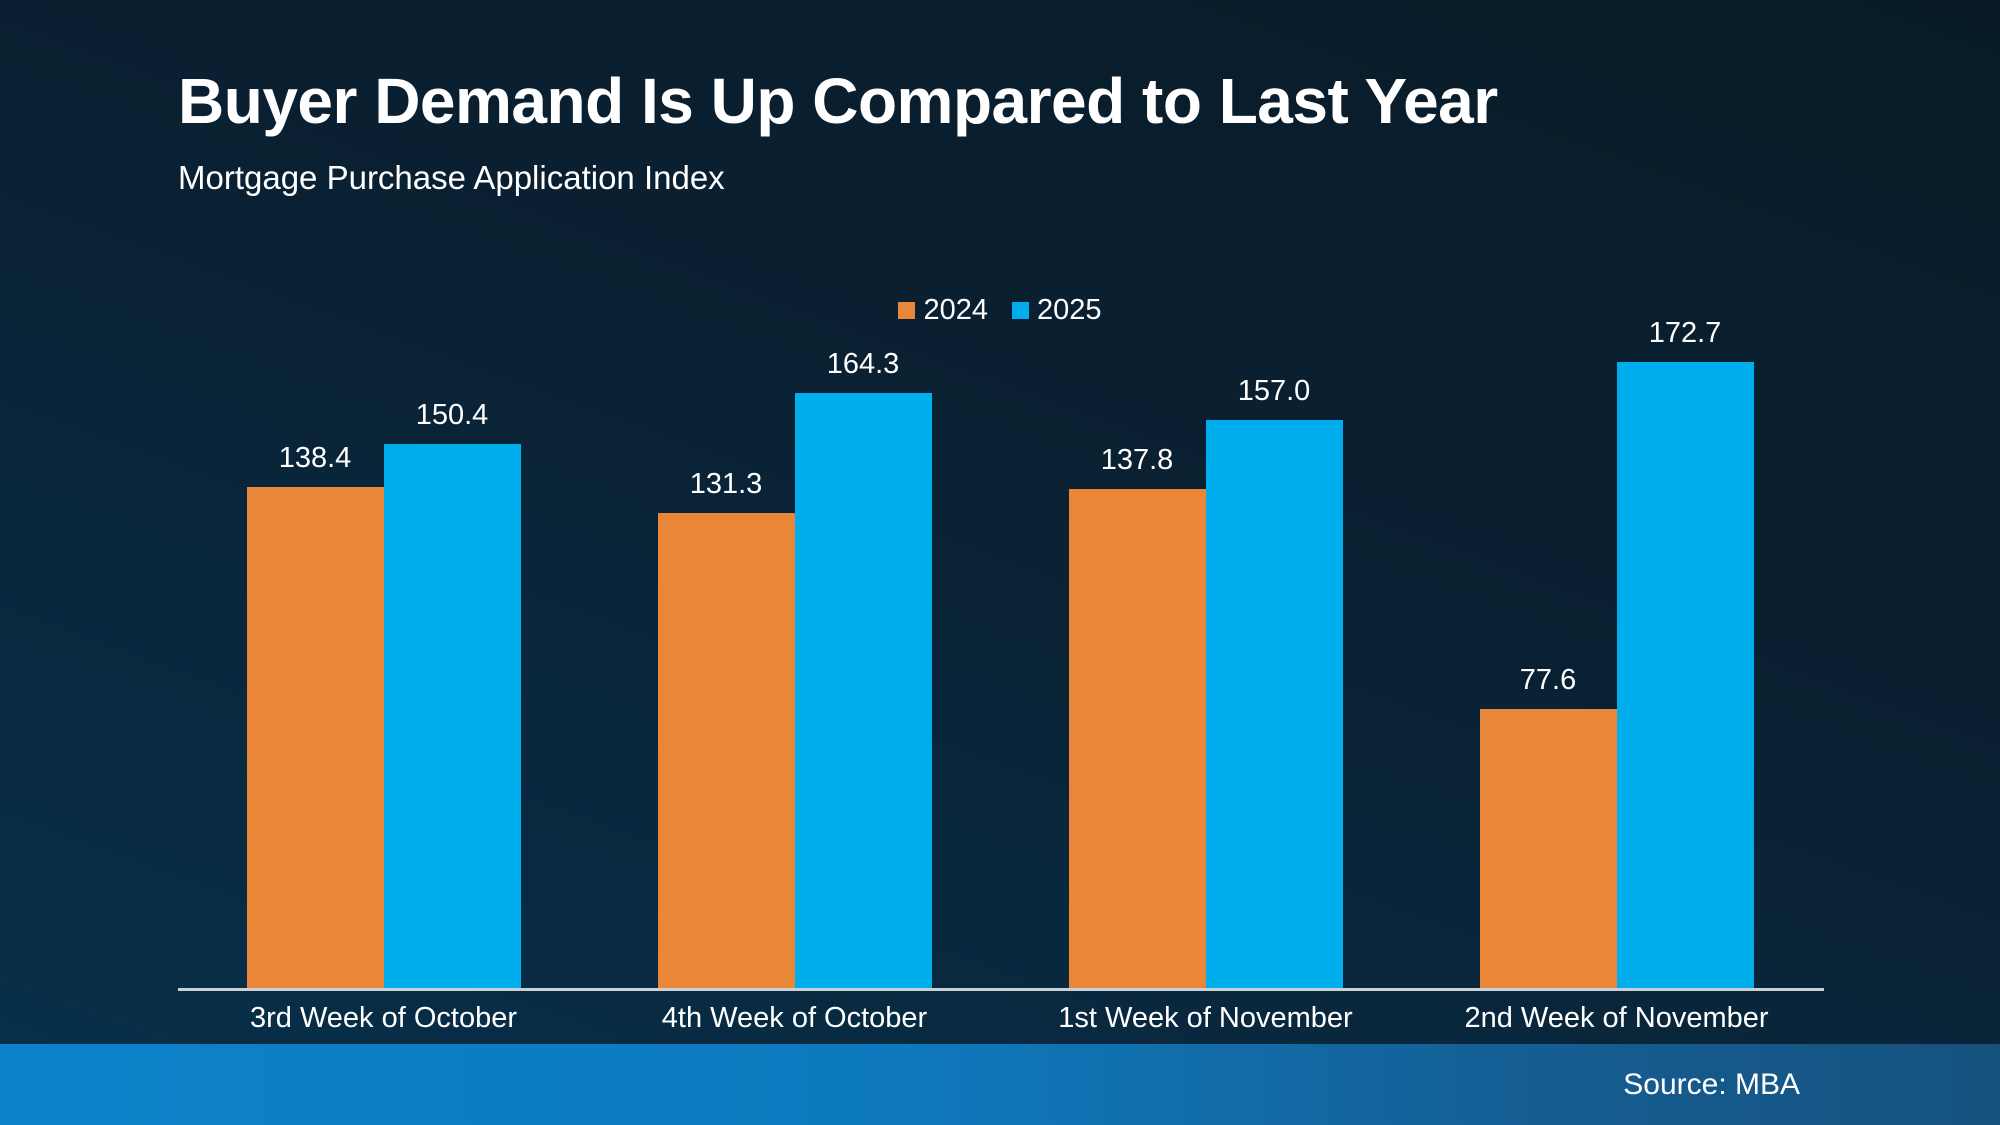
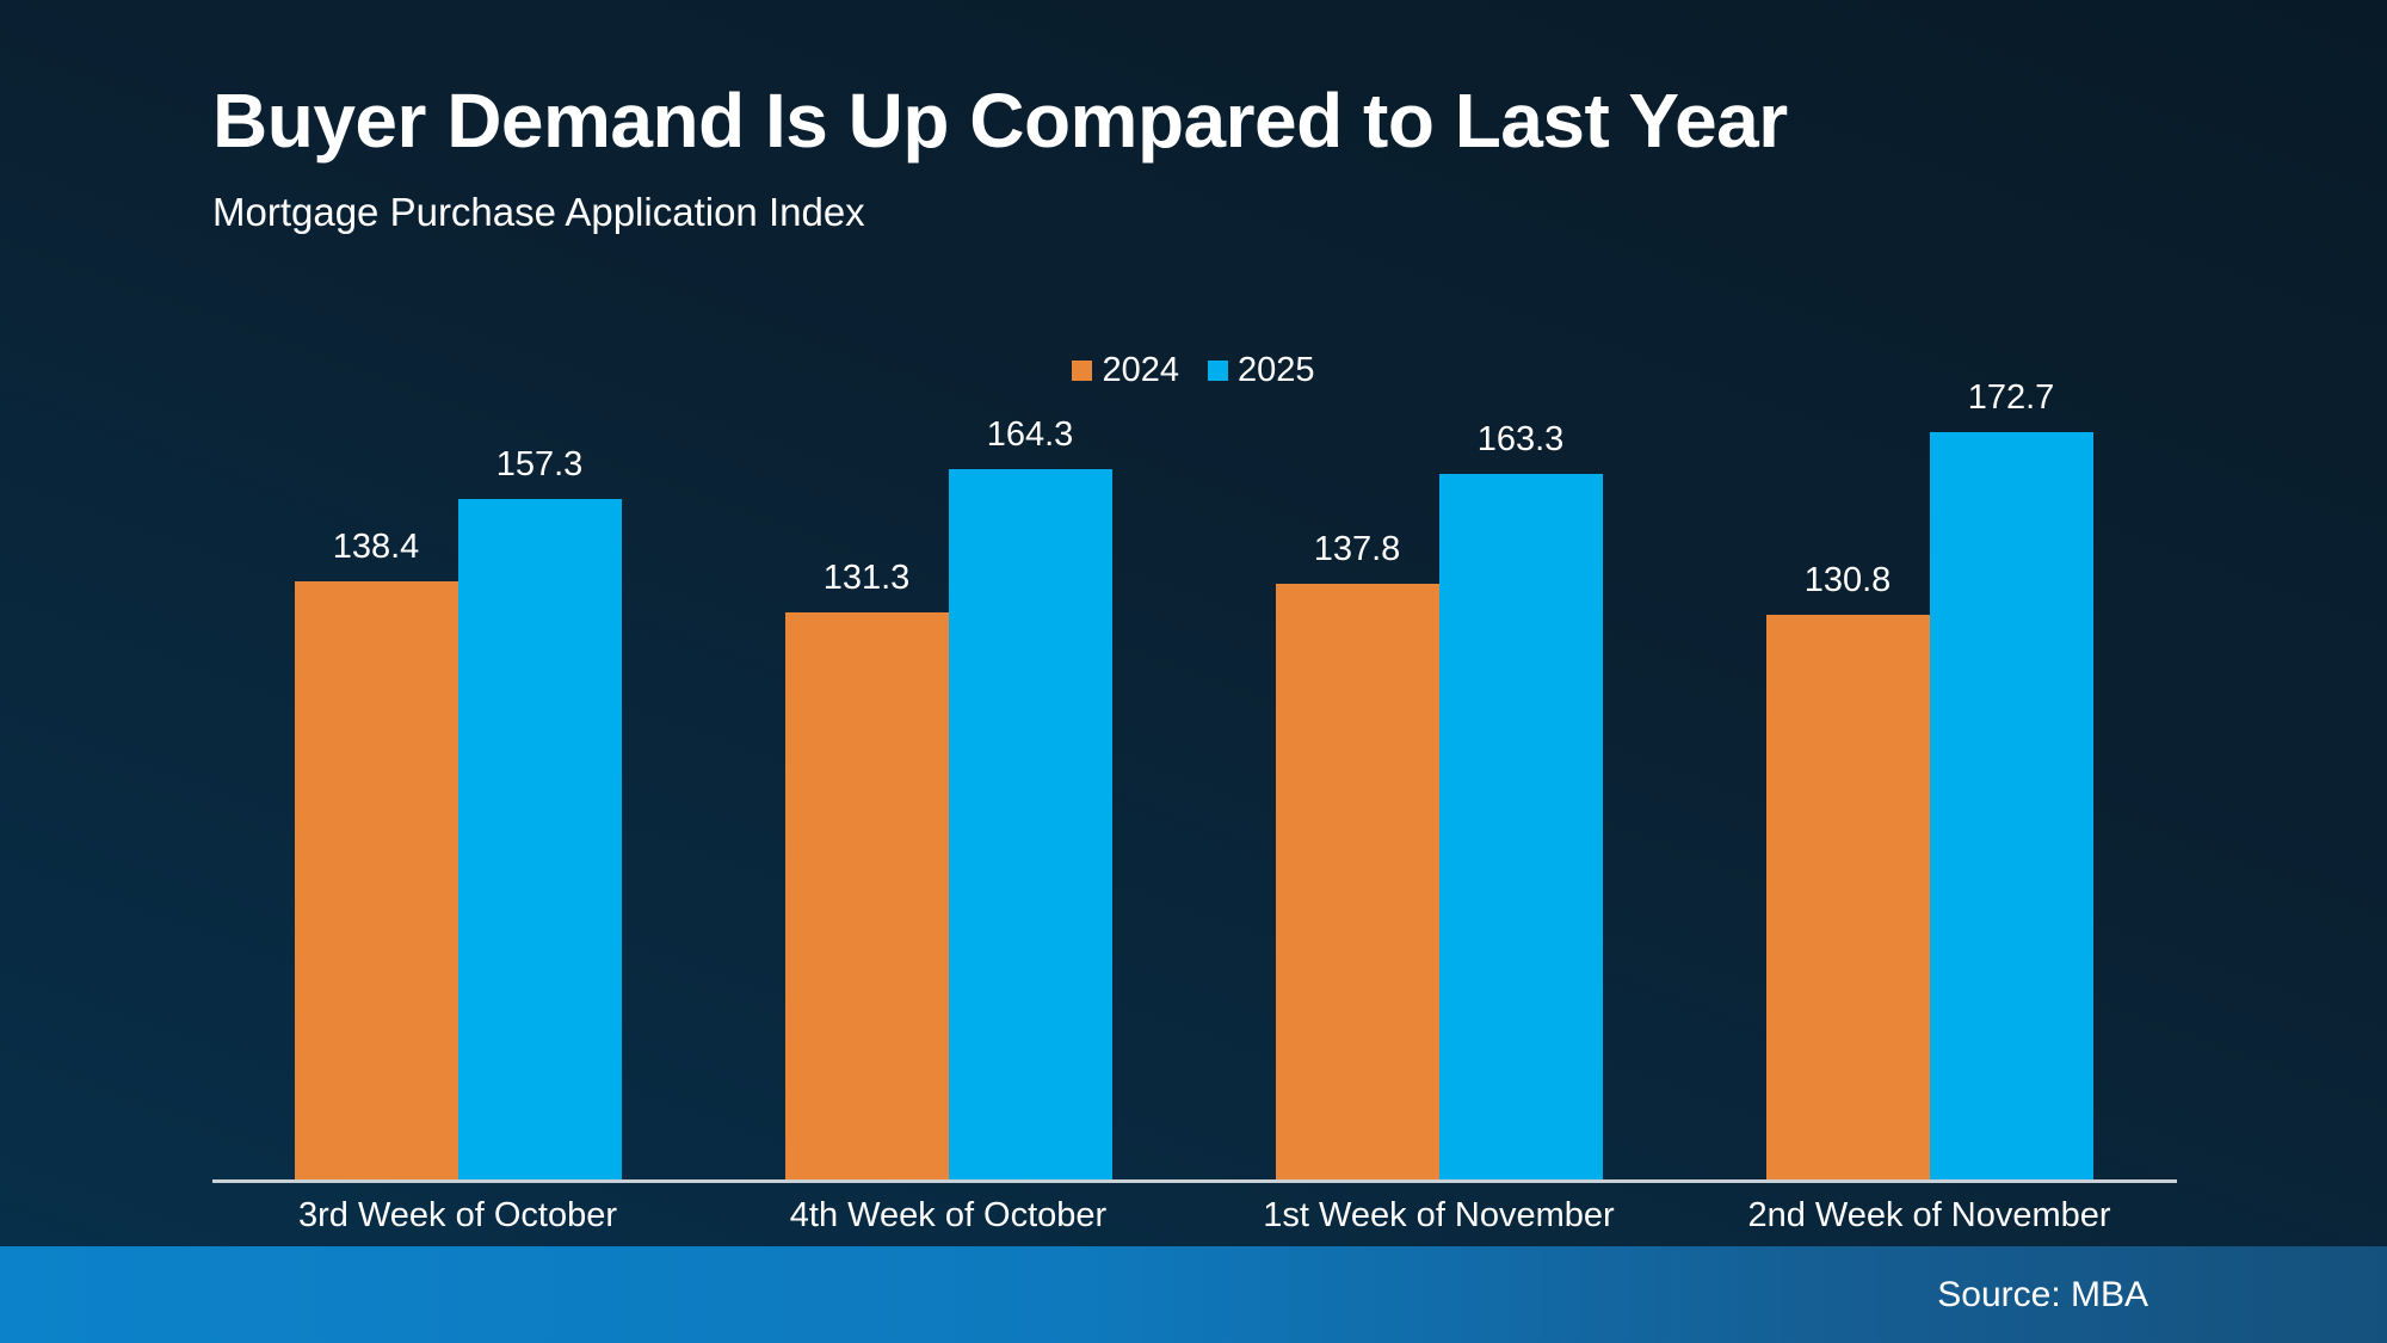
2025/3rd Week of October: 150.4 -> 157.3
2025/1st Week of November: 157.0 -> 163.3
2024/2nd Week of November: 77.6 -> 130.8
